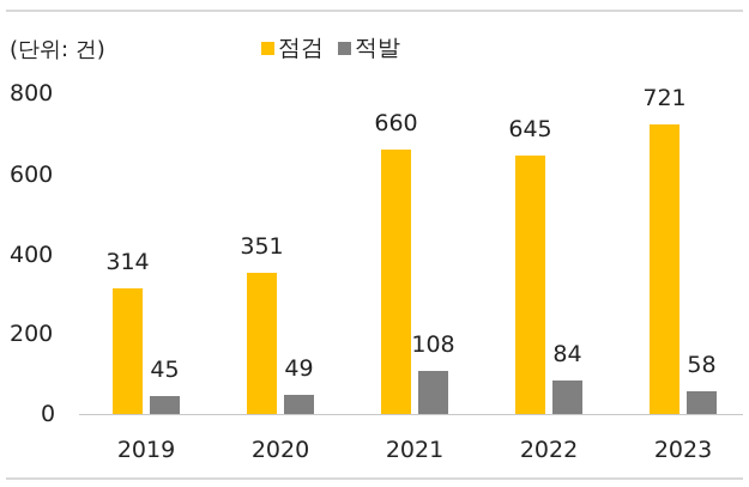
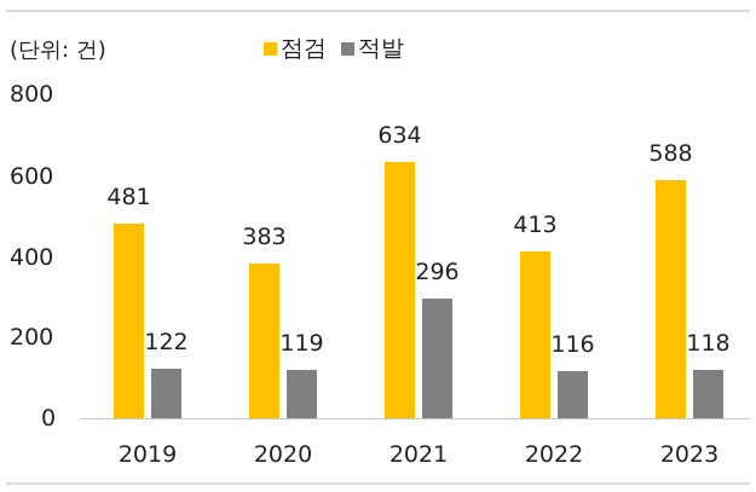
점검/2019: 314 -> 481
적발/2019: 45 -> 122
점검/2020: 351 -> 383
적발/2020: 49 -> 119
점검/2021: 660 -> 634
적발/2021: 108 -> 296
점검/2022: 645 -> 413
적발/2022: 84 -> 116
점검/2023: 721 -> 588
적발/2023: 58 -> 118
